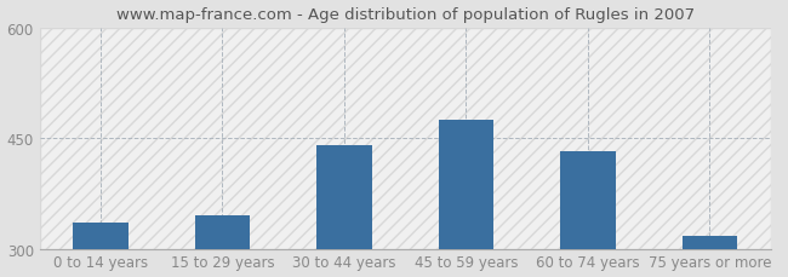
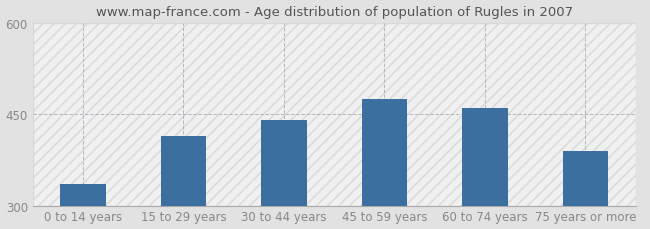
15 to 29 years: 345 -> 414
60 to 74 years: 432 -> 460
75 years or more: 318 -> 390
